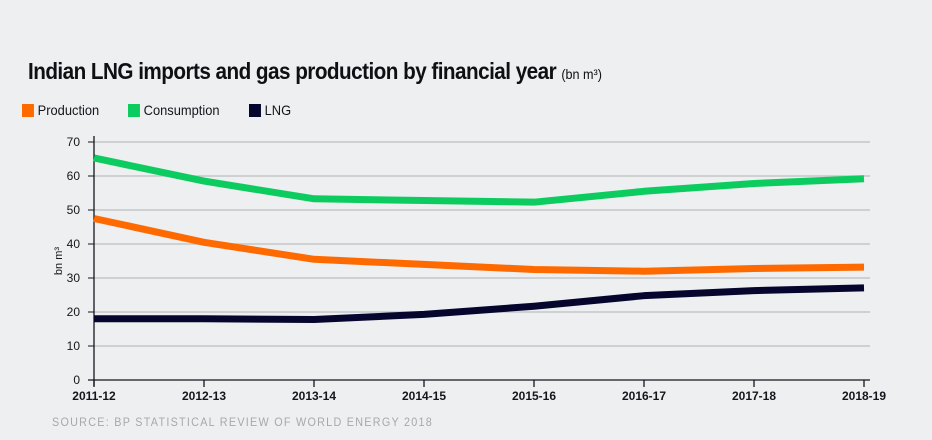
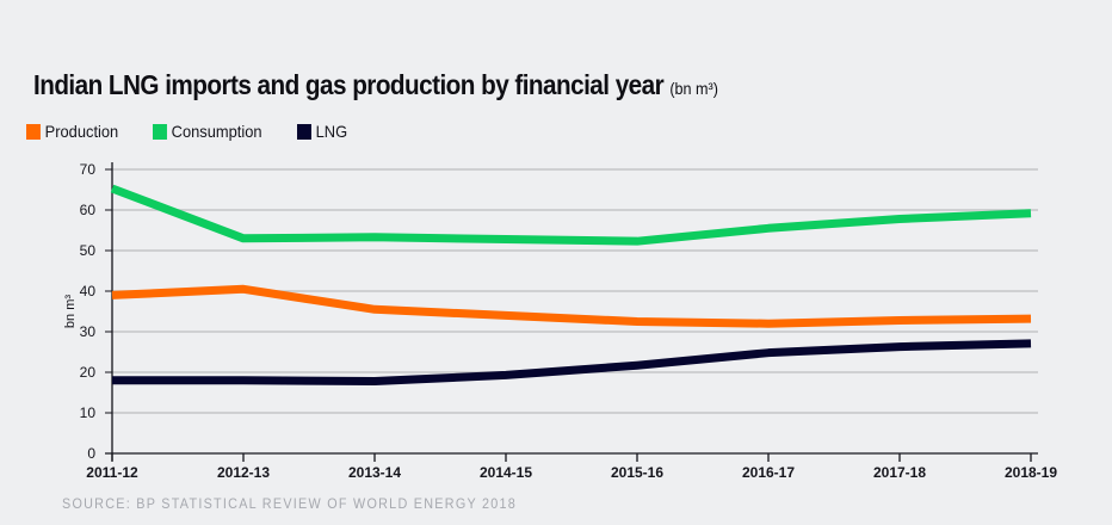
Production/2011-12: 48 -> 39
Consumption/2012-13: 58 -> 53
